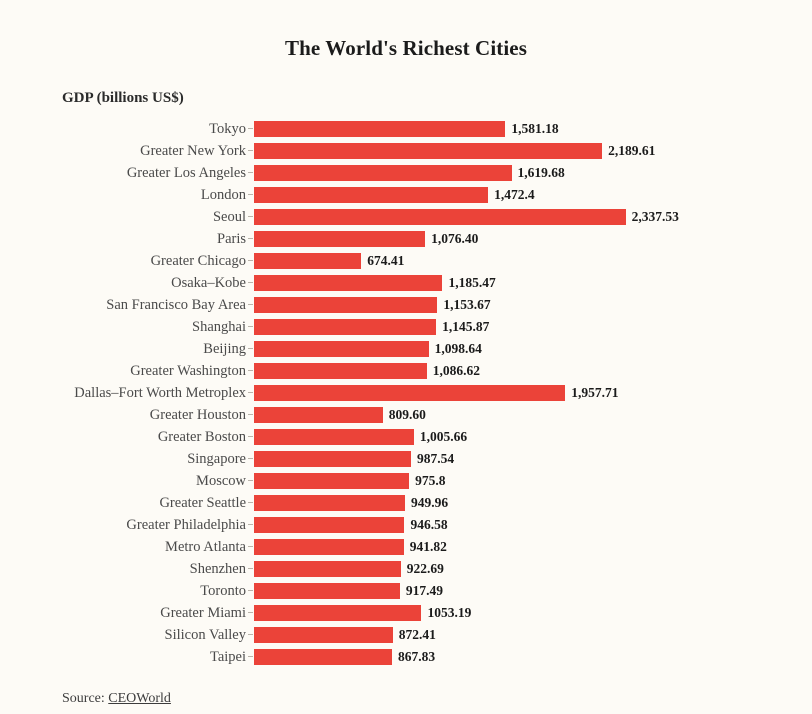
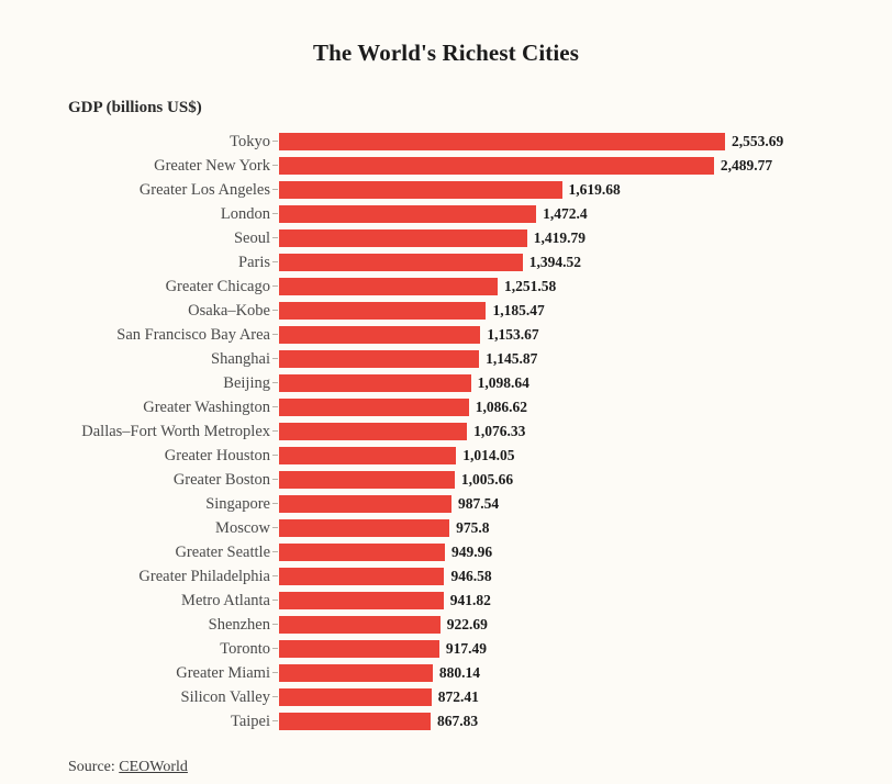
Tokyo: 1,581.18 -> 2,553.69
Greater New York: 2,189.61 -> 2,489.77
Seoul: 2,337.53 -> 1,419.79
Paris: 1,076.40 -> 1,394.52
Greater Chicago: 674.41 -> 1,251.58
Dallas–Fort Worth Metroplex: 1,957.71 -> 1,076.33
Greater Houston: 809.60 -> 1,014.05
Greater Miami: 1053.19 -> 880.14
